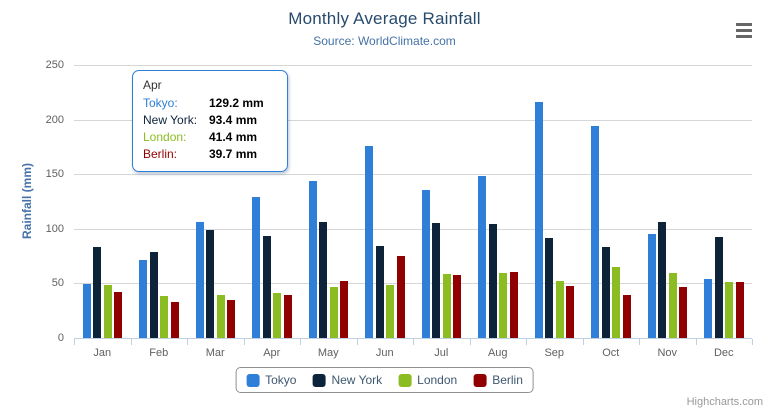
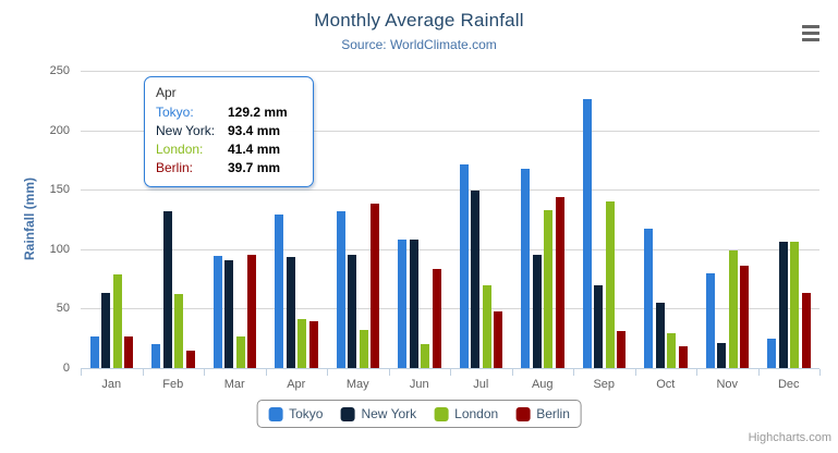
Tokyo/Jan: 50 -> 27
New York/Jan: 84 -> 63
London/Jan: 49 -> 79
Berlin/Jan: 42 -> 27
Tokyo/Feb: 72 -> 20
New York/Feb: 79 -> 132
London/Feb: 39 -> 62
Berlin/Feb: 33 -> 15
Tokyo/Mar: 106 -> 94
New York/Mar: 98 -> 91
London/Mar: 39 -> 27
Berlin/Mar: 34 -> 95
Tokyo/May: 144 -> 132
New York/May: 106 -> 95
London/May: 47 -> 32
Berlin/May: 53 -> 138
Tokyo/Jun: 176 -> 108
New York/Jun: 84 -> 108
London/Jun: 48 -> 20
Berlin/Jun: 76 -> 83
Tokyo/Jul: 136 -> 171
New York/Jul: 105 -> 149
London/Jul: 59 -> 70
Berlin/Jul: 57 -> 48
Tokyo/Aug: 148 -> 168
New York/Aug: 104 -> 95
London/Aug: 60 -> 133
Berlin/Aug: 60 -> 144
Tokyo/Sep: 216 -> 226
New York/Sep: 91 -> 70
London/Sep: 52 -> 140
Berlin/Sep: 48 -> 31
Tokyo/Oct: 194 -> 117
New York/Oct: 84 -> 55
London/Oct: 65 -> 29
Berlin/Oct: 39 -> 18
Tokyo/Nov: 96 -> 80
New York/Nov: 107 -> 21
London/Nov: 59 -> 99
Berlin/Nov: 47 -> 86
Tokyo/Dec: 54 -> 25
New York/Dec: 92 -> 106
London/Dec: 51 -> 106
Berlin/Dec: 51 -> 63
